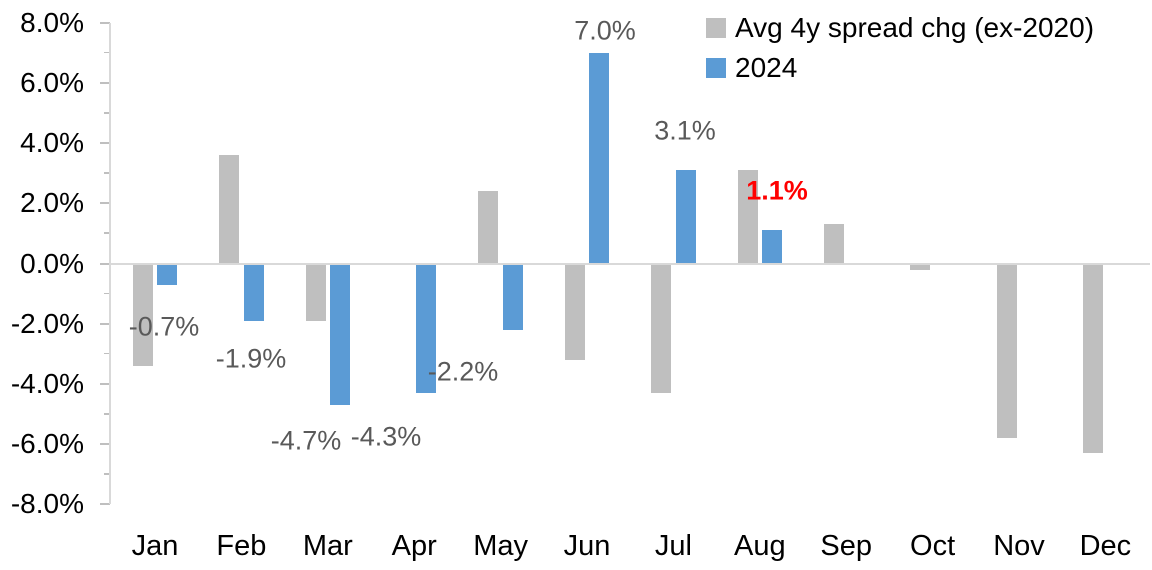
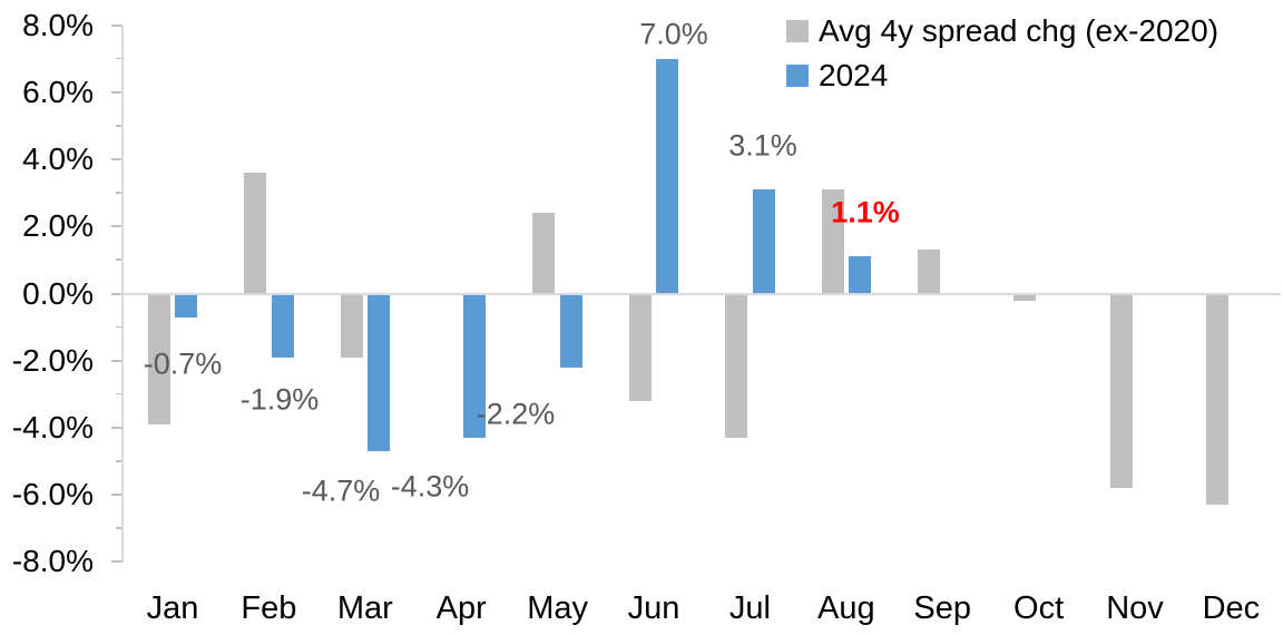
Avg 4y spread chg (ex-2020)/Jan: -3.4% -> -3.9%
